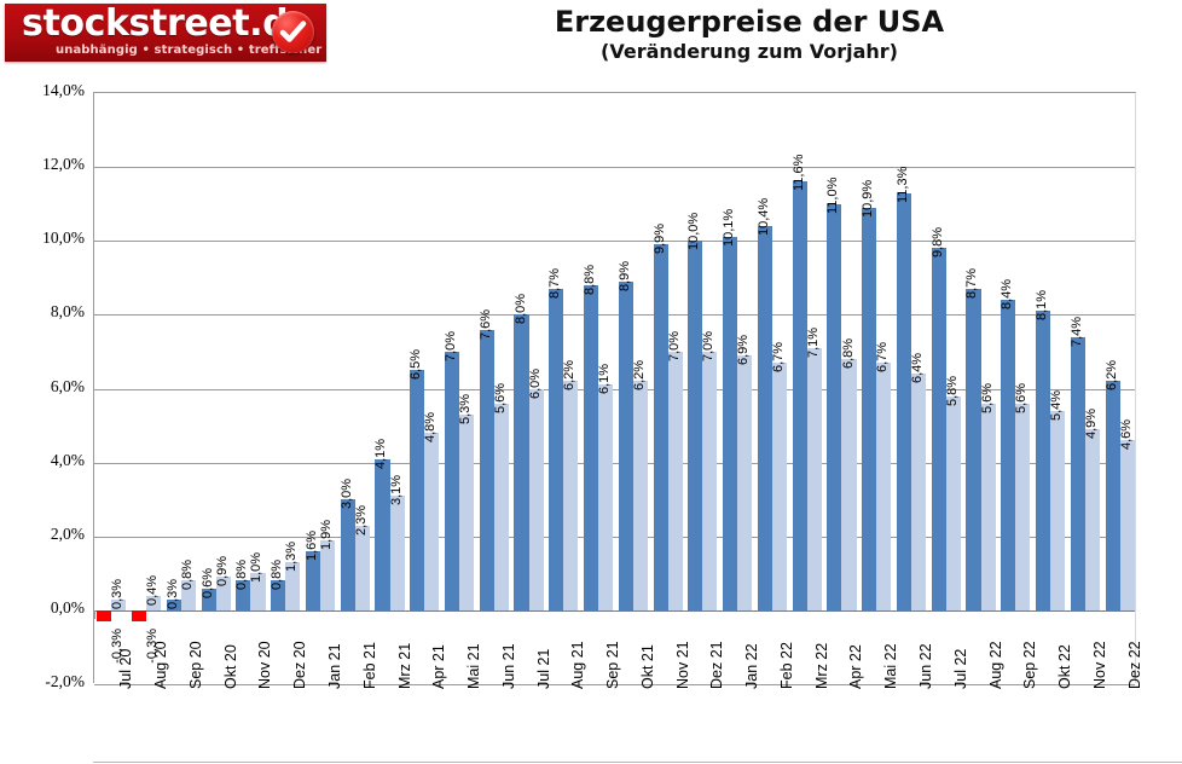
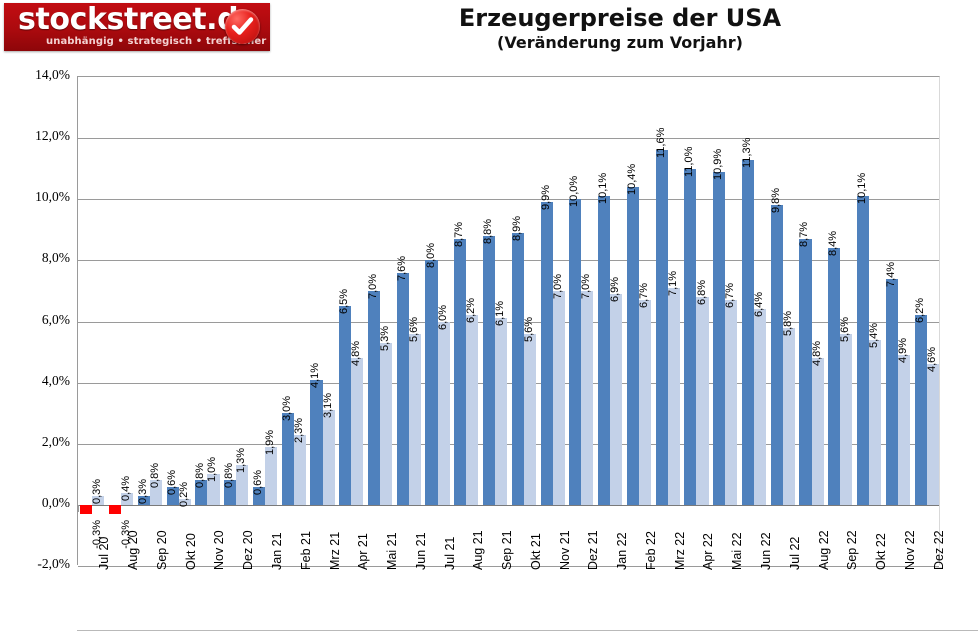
Kernrate/Okt 20: 0,9% -> 0,2%
Erzeugerpreise/Jan 21: 1,6% -> 0,6%
Kernrate/Okt 21: 6,2% -> 5,6%
Kernrate/Aug 22: 5,6% -> 4,8%
Erzeugerpreise/Okt 22: 8,1% -> 10,1%
